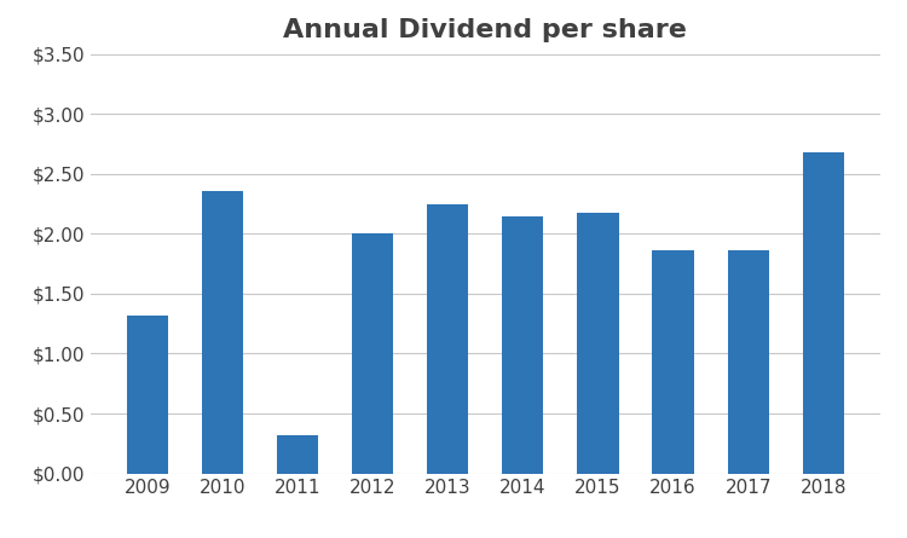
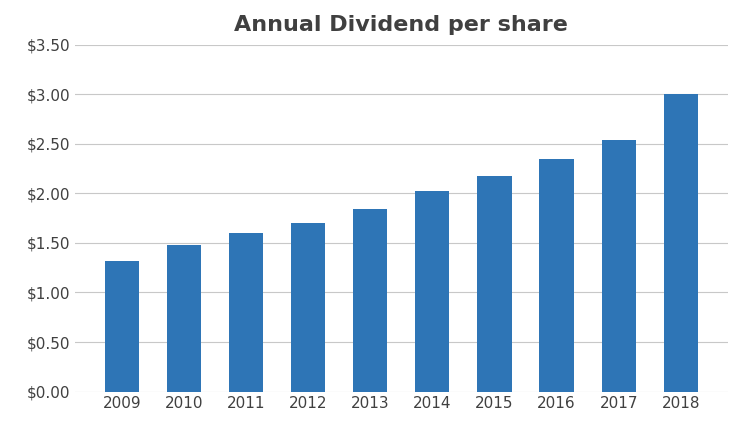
2010: $2.36 -> $1.48
2011: $0.32 -> $1.60
2012: $2.00 -> $1.70
2013: $2.24 -> $1.84
2014: $2.14 -> $2.02
2016: $1.86 -> $2.35
2017: $1.86 -> $2.54
2018: $2.68 -> $3.00
